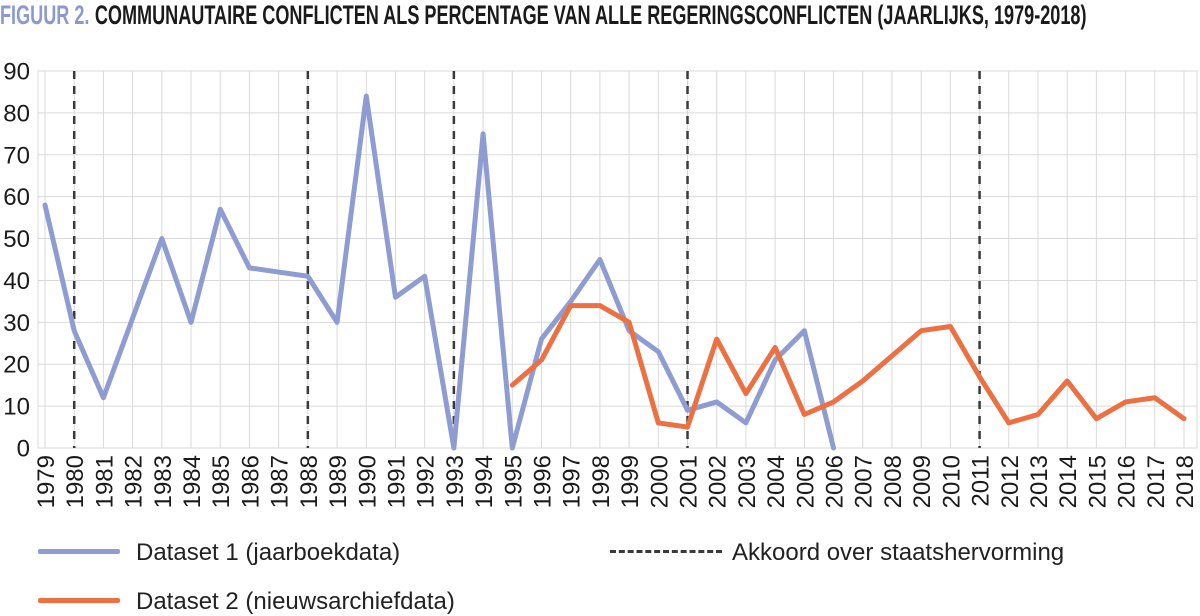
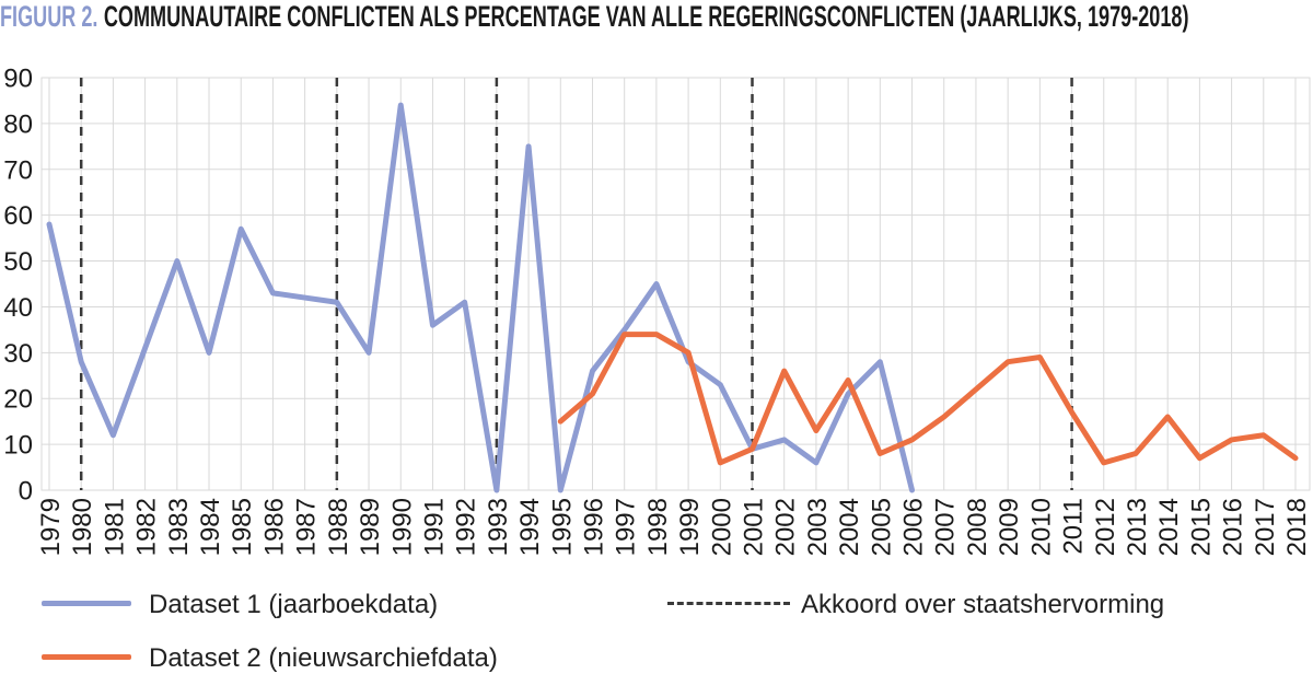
Dataset 2 (nieuwsarchiefdata)/2001: 5 -> 9
